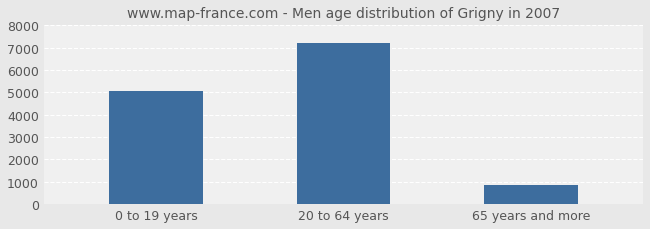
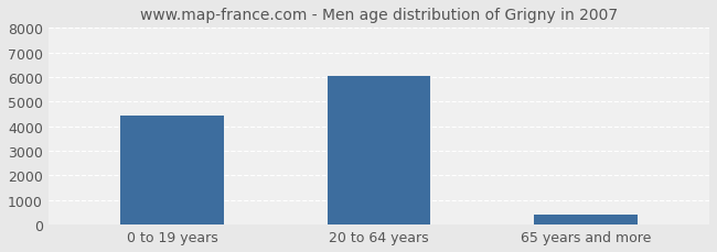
0 to 19 years: 5050 -> 4450
20 to 64 years: 7200 -> 6050
65 years and more: 850 -> 400
